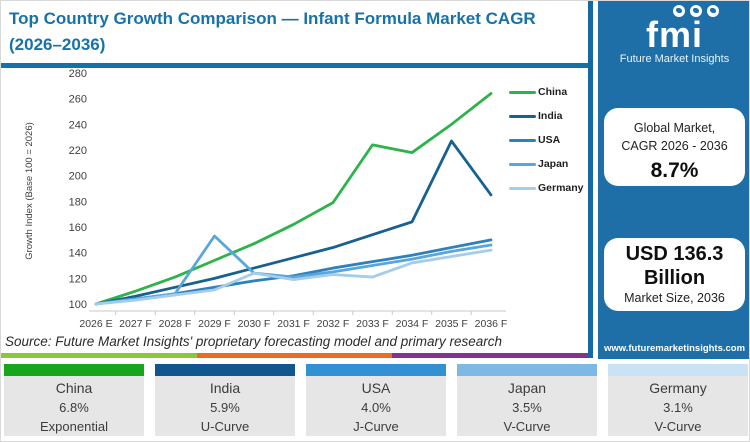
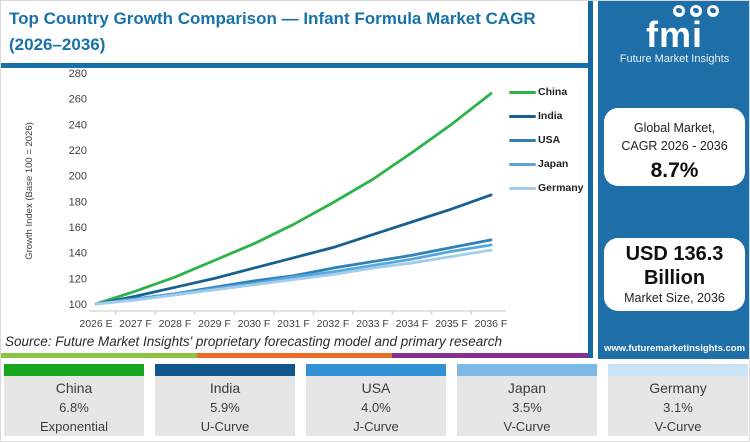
Japan/2029 F: 153 -> 112
Japan/2030 F: 124 -> 116
Germany/2030 F: 124 -> 115
China/2033 F: 224 -> 197
Germany/2033 F: 121 -> 128
India/2035 F: 227 -> 174
